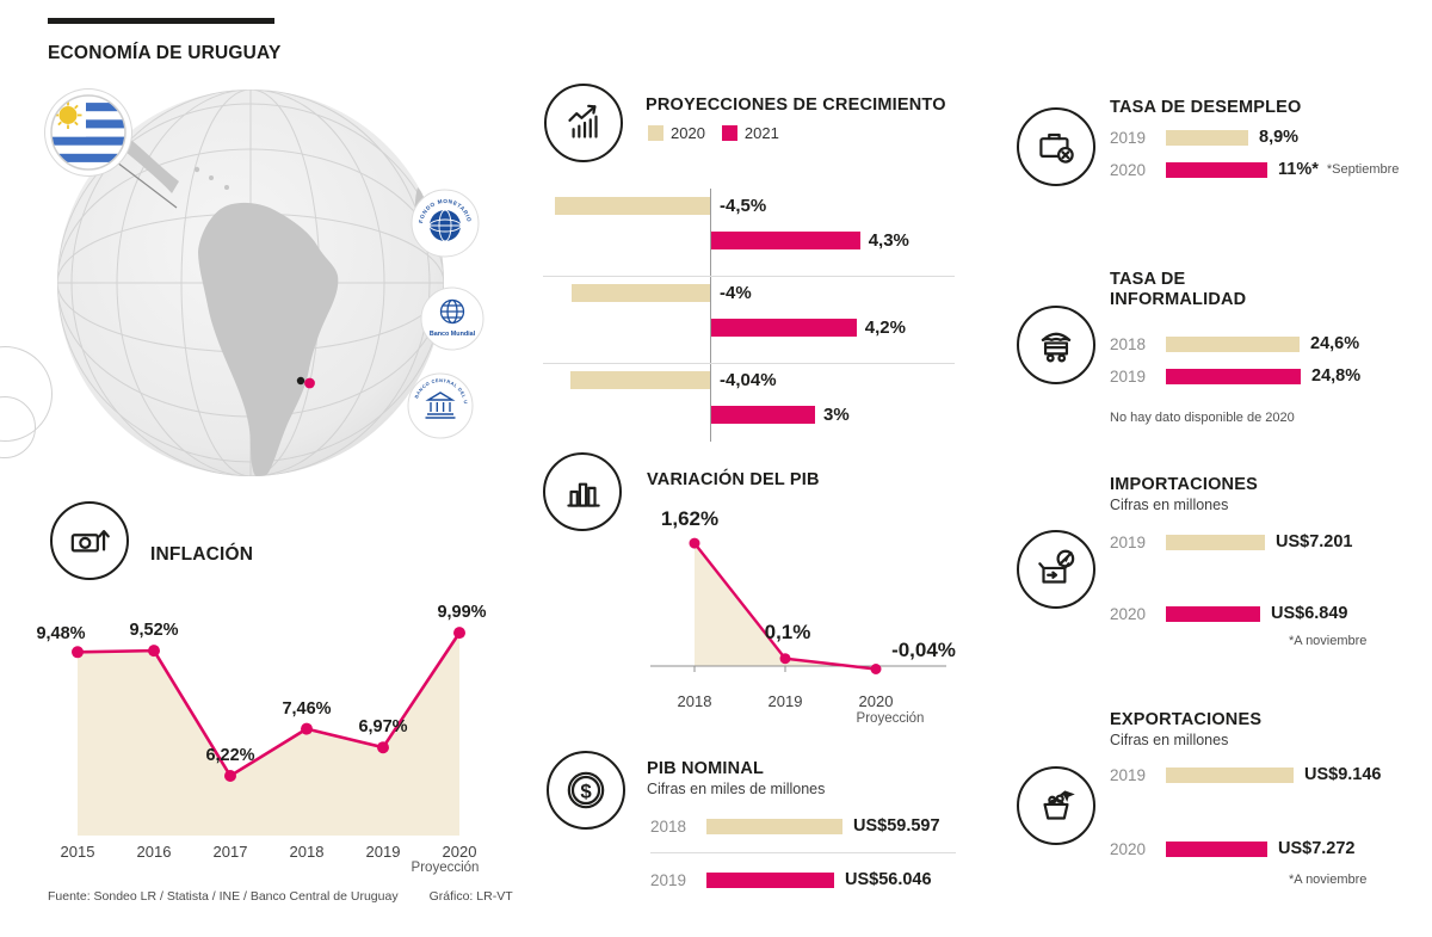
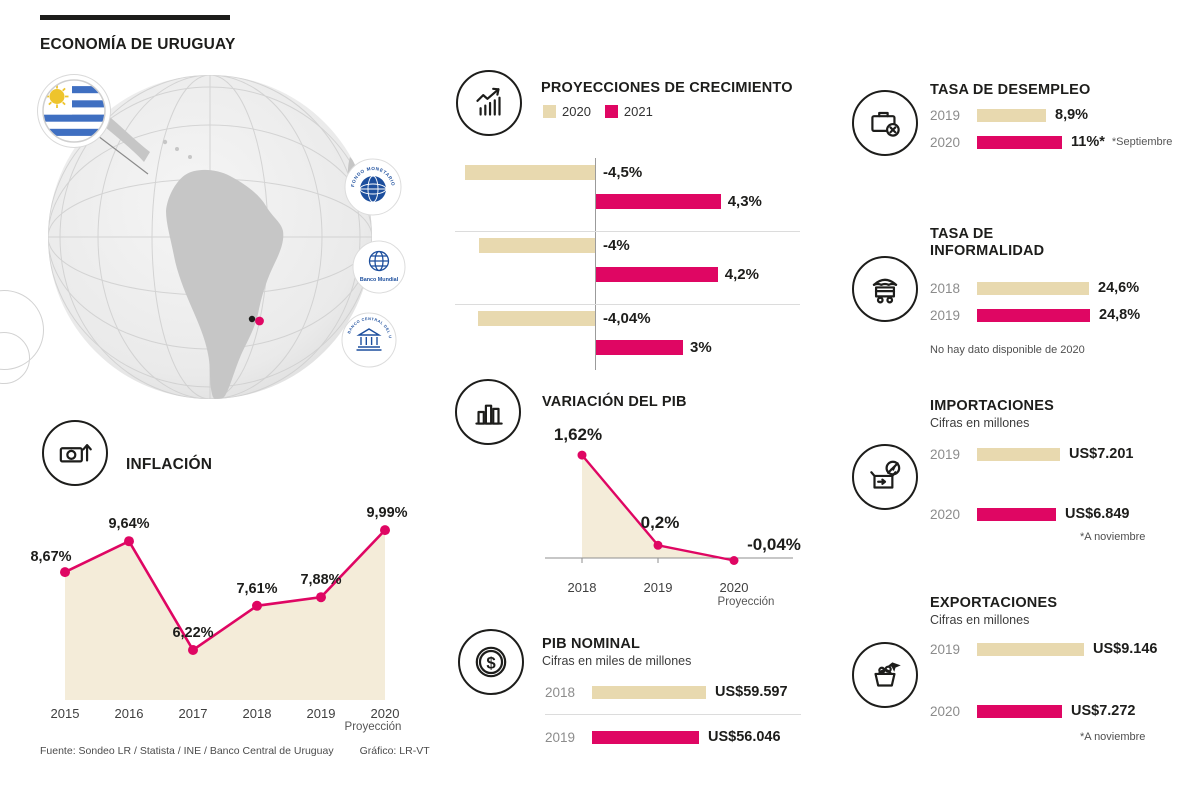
VARIACIÓN DEL PIB/2019: 0,1% -> 0,2%
INFLACIÓN/2015: 9,48% -> 8,67%
INFLACIÓN/2016: 9,52% -> 9,64%
INFLACIÓN/2018: 7,46% -> 7,61%
INFLACIÓN/2019: 6,97% -> 7,88%
